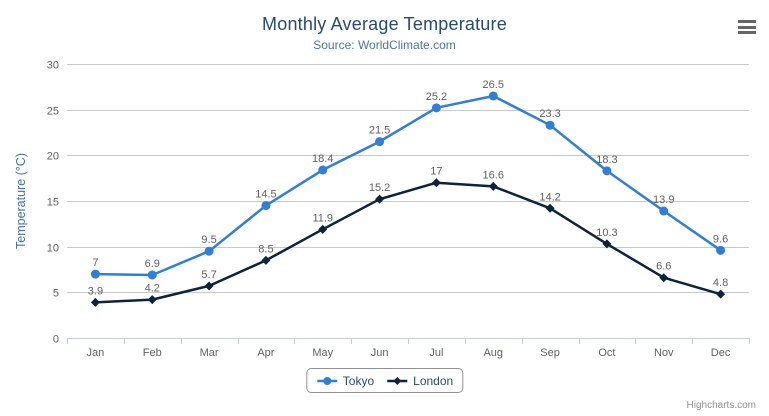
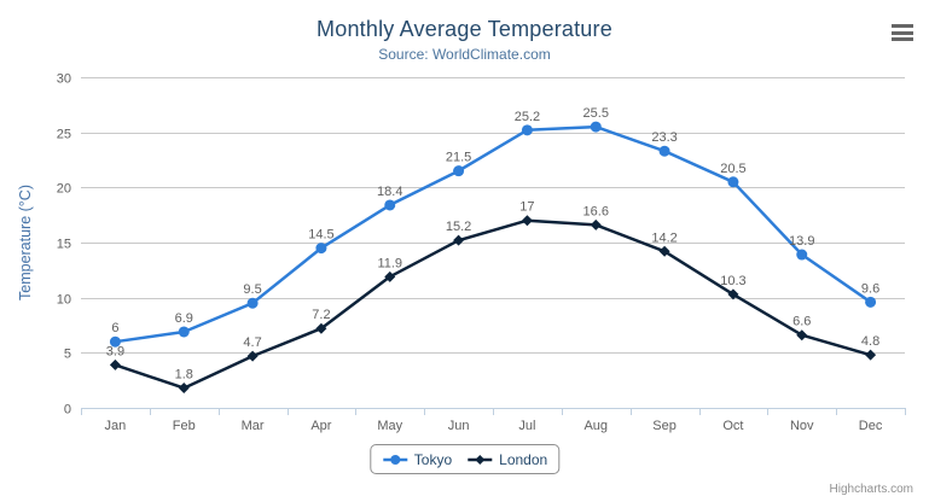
Tokyo/Jan: 7 -> 6
London/Feb: 4.2 -> 1.8
London/Mar: 5.7 -> 4.7
London/Apr: 8.5 -> 7.2
Tokyo/Aug: 26.5 -> 25.5
Tokyo/Oct: 18.3 -> 20.5
